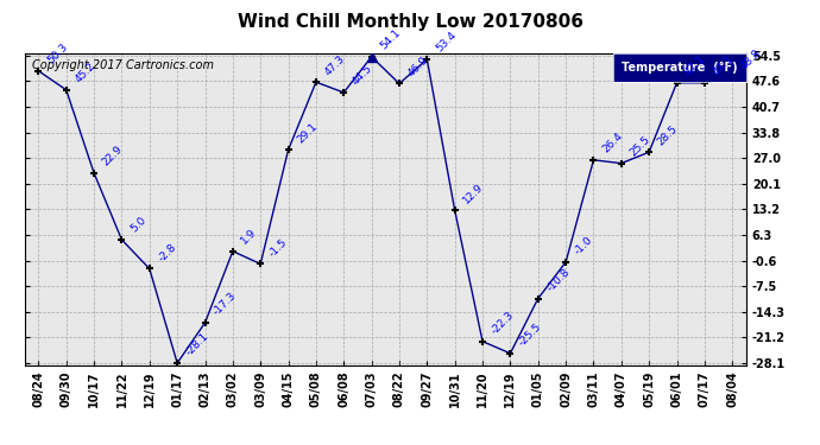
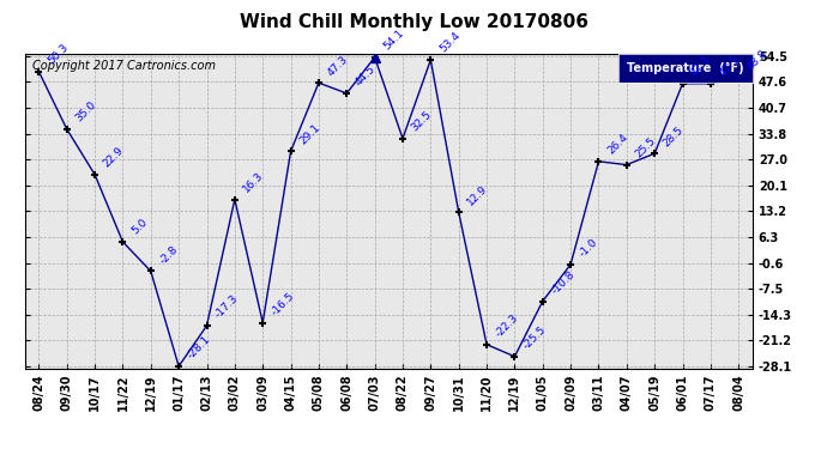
09/30: 45.2 -> 35.0
03/02: 1.9 -> 16.3
03/09: -1.5 -> -16.5
08/22: 46.9 -> 32.5
